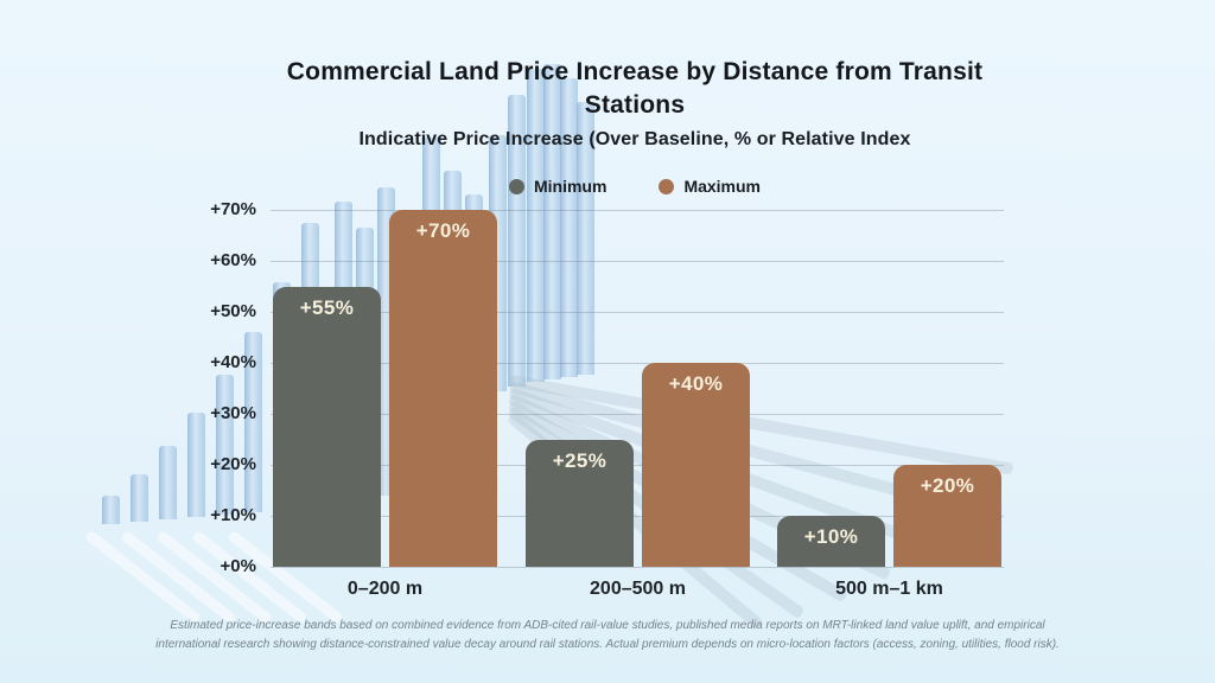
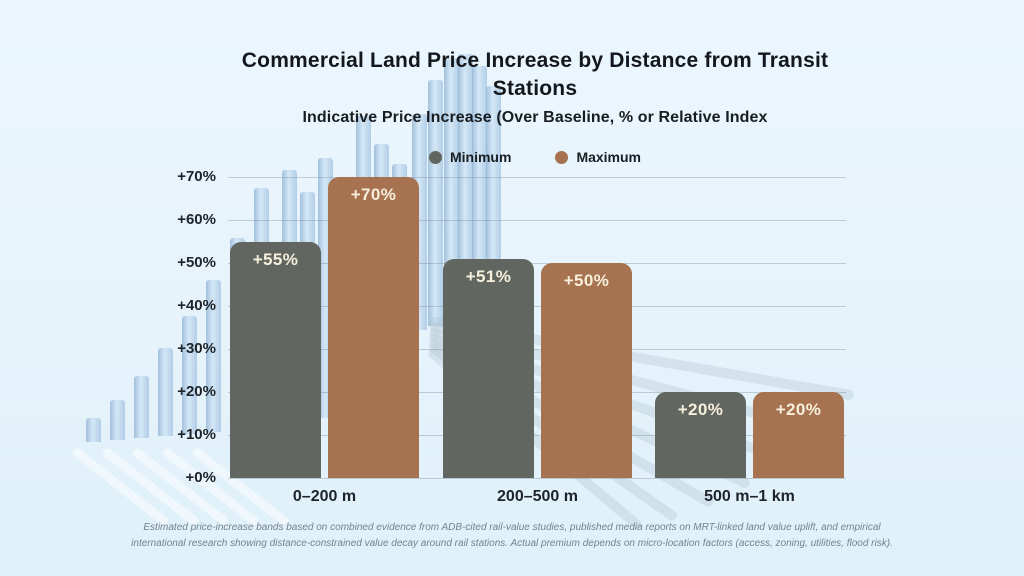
Minimum/200–500 m: +25% -> +51%
Maximum/200–500 m: +40% -> +50%
Minimum/500 m–1 km: +10% -> +20%
